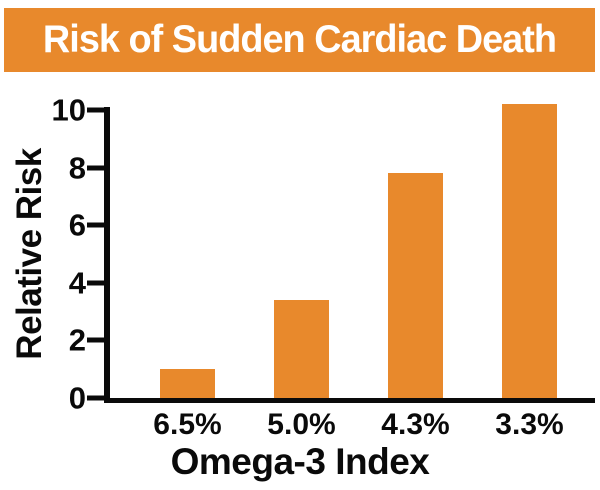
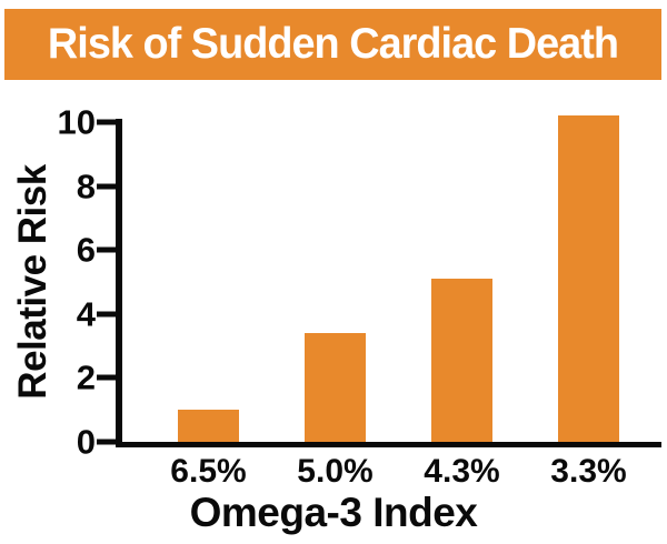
4.3%: 7.8 -> 5.1
